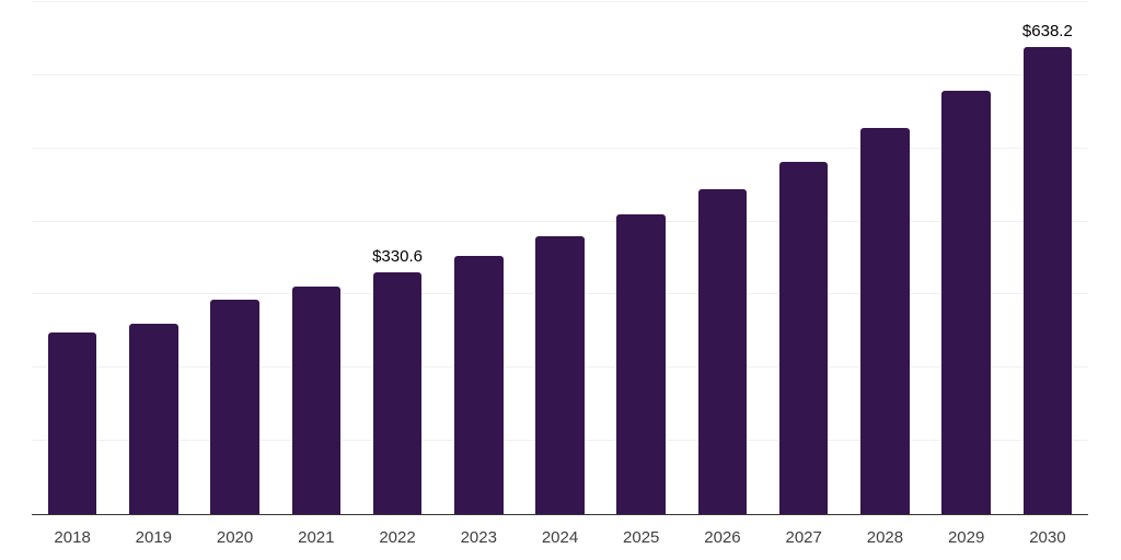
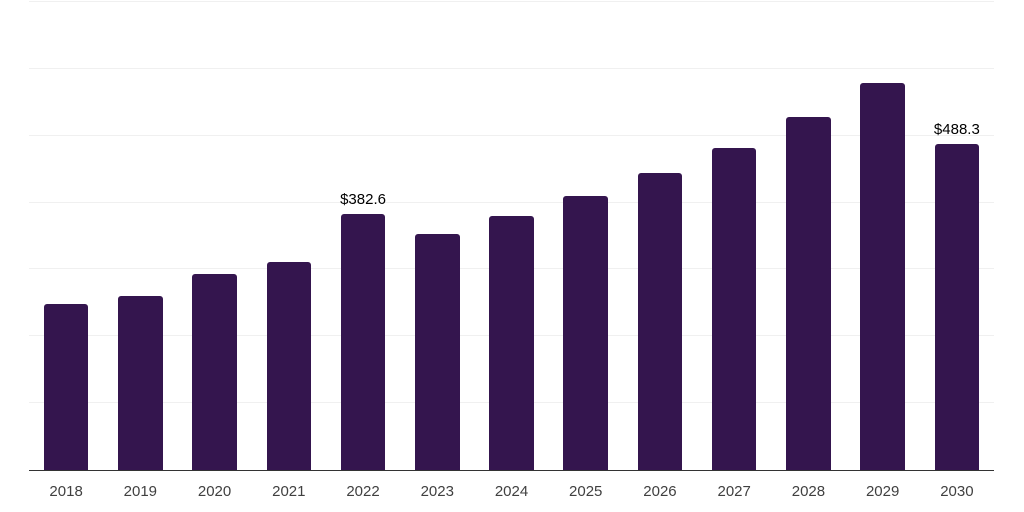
2022: $330.6 -> $382.6
2030: $638.2 -> $488.3
